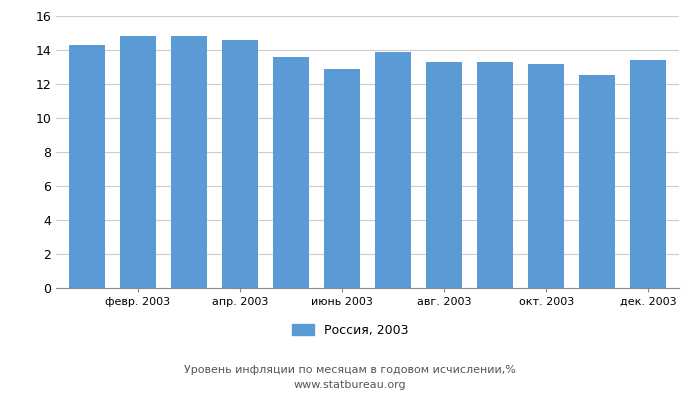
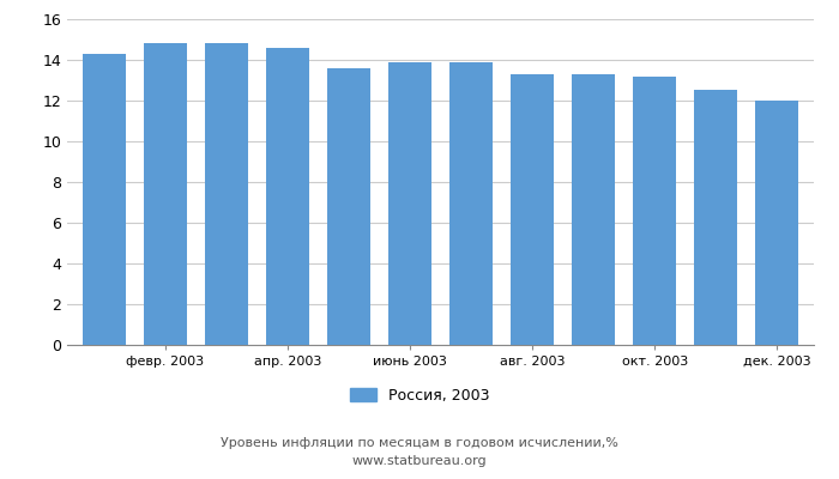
июнь 2003: 12.9 -> 13.9
дек. 2003: 13.4 -> 12.0
